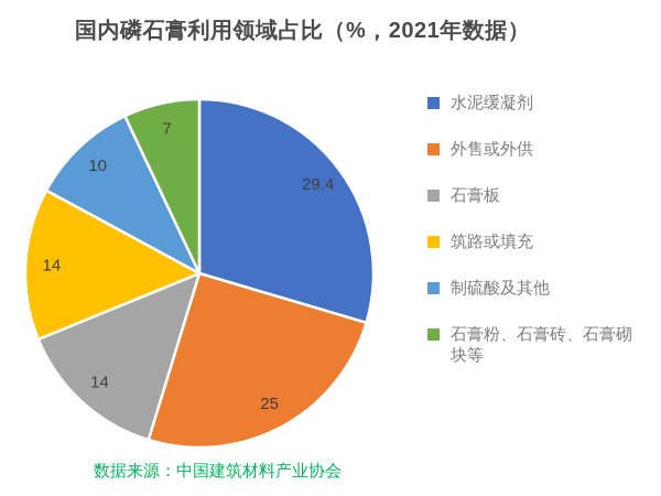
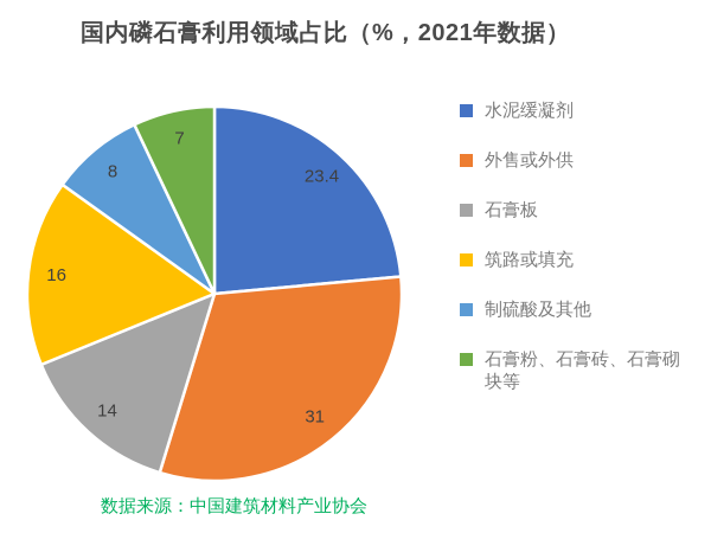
水泥缓凝剂: 29.4 -> 23.4
外售或外供: 25 -> 31
筑路或填充: 14 -> 16
制硫酸及其他: 10 -> 8
